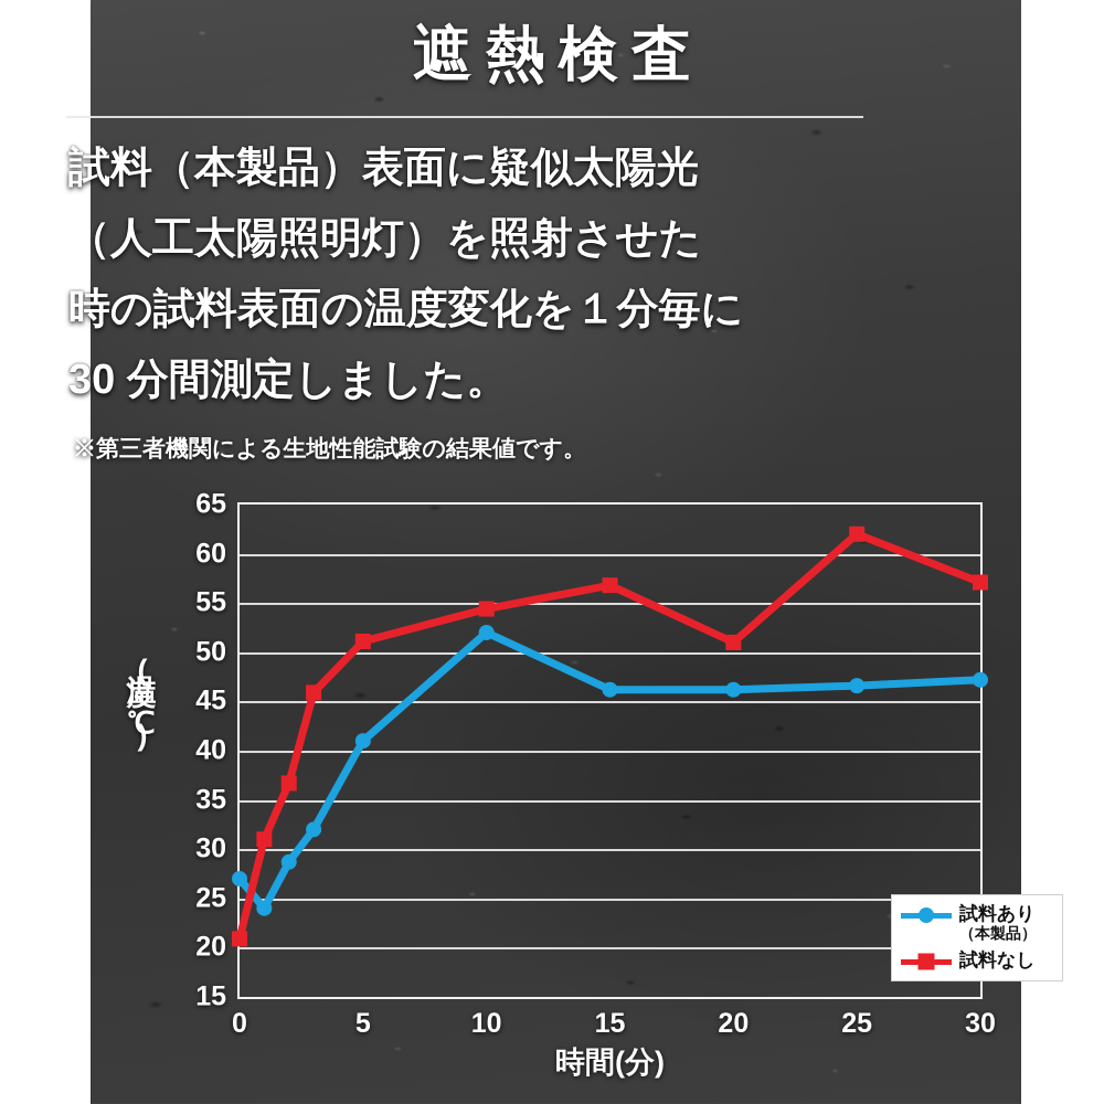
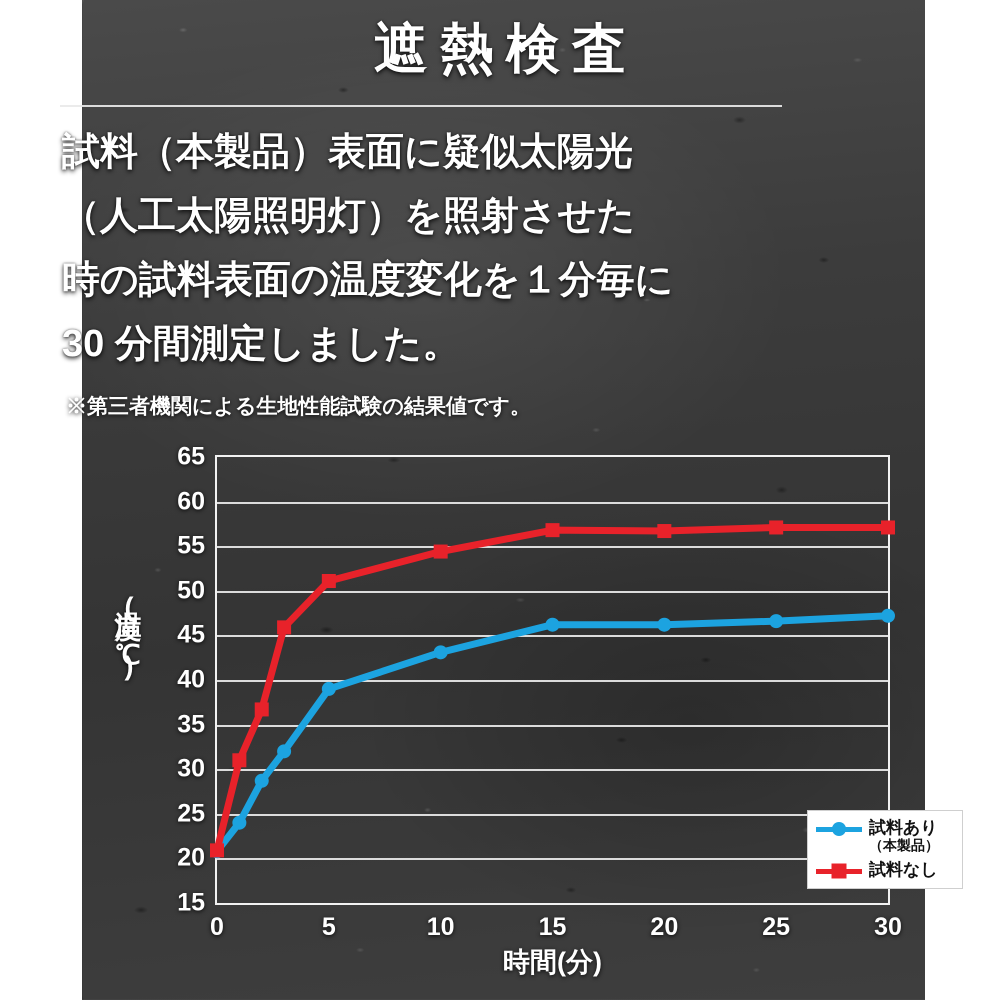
試料あり（本製品）/0: 27 -> 21
試料あり（本製品）/5: 41 -> 39
試料あり（本製品）/10: 52 -> 43
試料なし/20: 51 -> 57
試料なし/25: 62 -> 57
